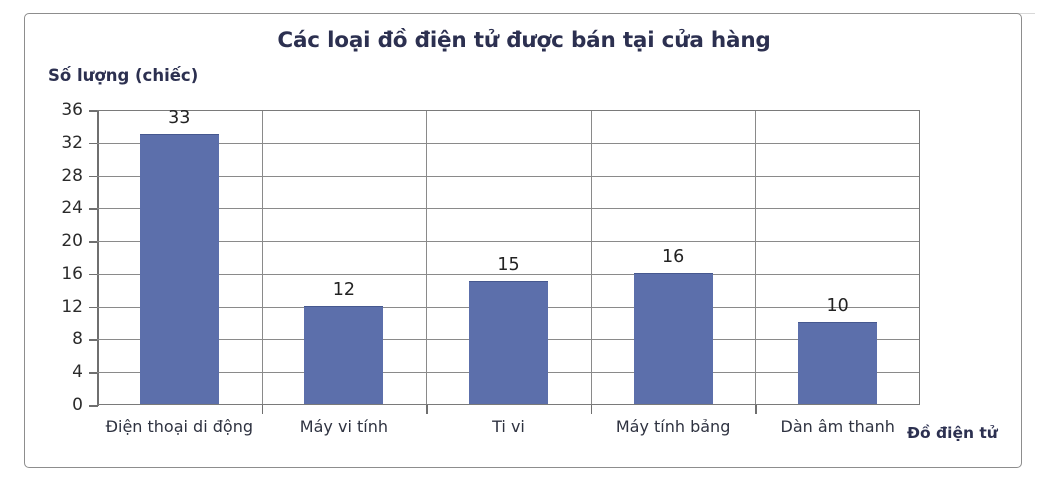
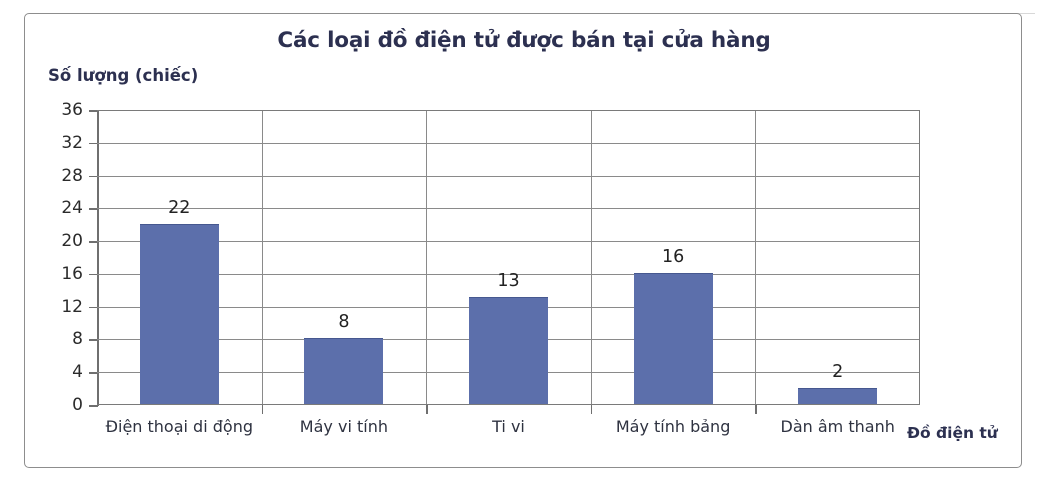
Điện thoại di động: 33 -> 22
Máy vi tính: 12 -> 8
Ti vi: 15 -> 13
Dàn âm thanh: 10 -> 2
